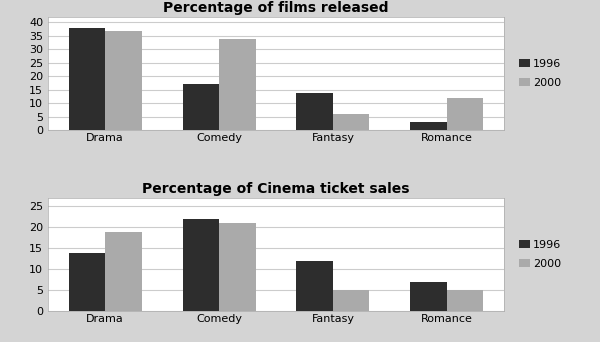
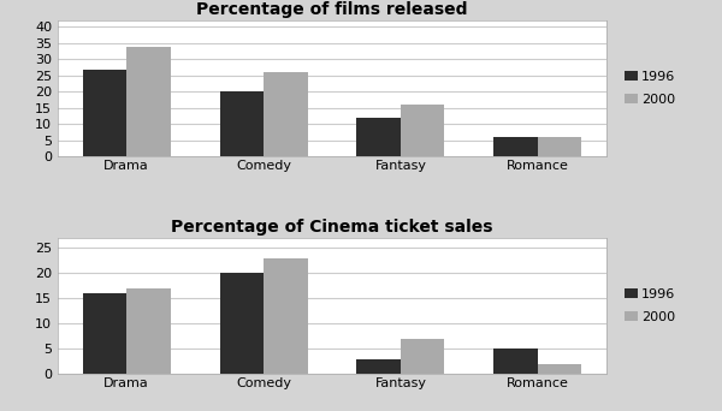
Percentage of films released/1996/Drama: 38 -> 27
Percentage of films released/2000/Drama: 37 -> 34
Percentage of films released/1996/Comedy: 17 -> 20
Percentage of films released/2000/Comedy: 34 -> 26
Percentage of films released/1996/Fantasy: 14 -> 12
Percentage of films released/2000/Fantasy: 6 -> 16
Percentage of films released/1996/Romance: 3 -> 6
Percentage of films released/2000/Romance: 12 -> 6
Percentage of Cinema ticket sales/1996/Drama: 14 -> 16
Percentage of Cinema ticket sales/2000/Drama: 19 -> 17
Percentage of Cinema ticket sales/1996/Comedy: 22 -> 20
Percentage of Cinema ticket sales/2000/Comedy: 21 -> 23
Percentage of Cinema ticket sales/1996/Fantasy: 12 -> 3
Percentage of Cinema ticket sales/2000/Fantasy: 5 -> 7
Percentage of Cinema ticket sales/1996/Romance: 7 -> 5
Percentage of Cinema ticket sales/2000/Romance: 5 -> 2
